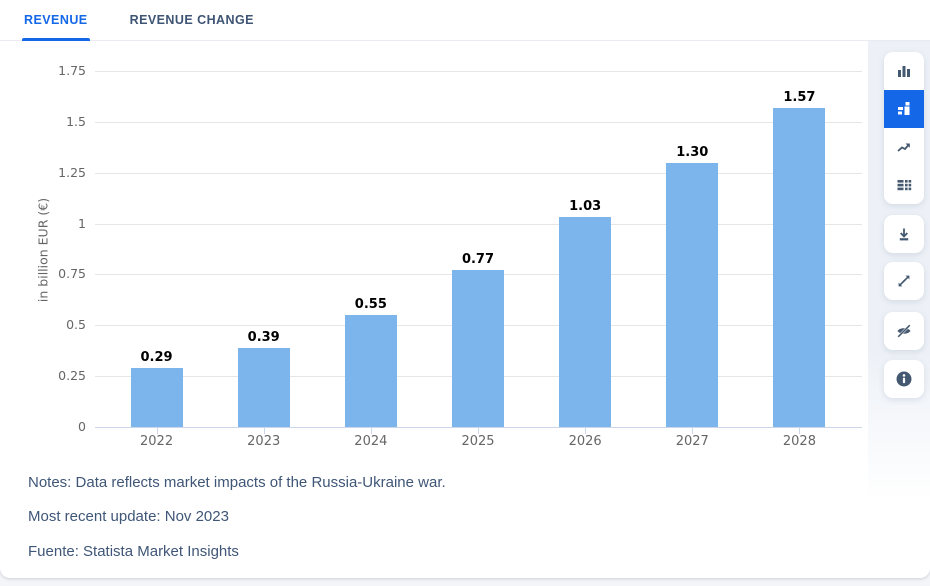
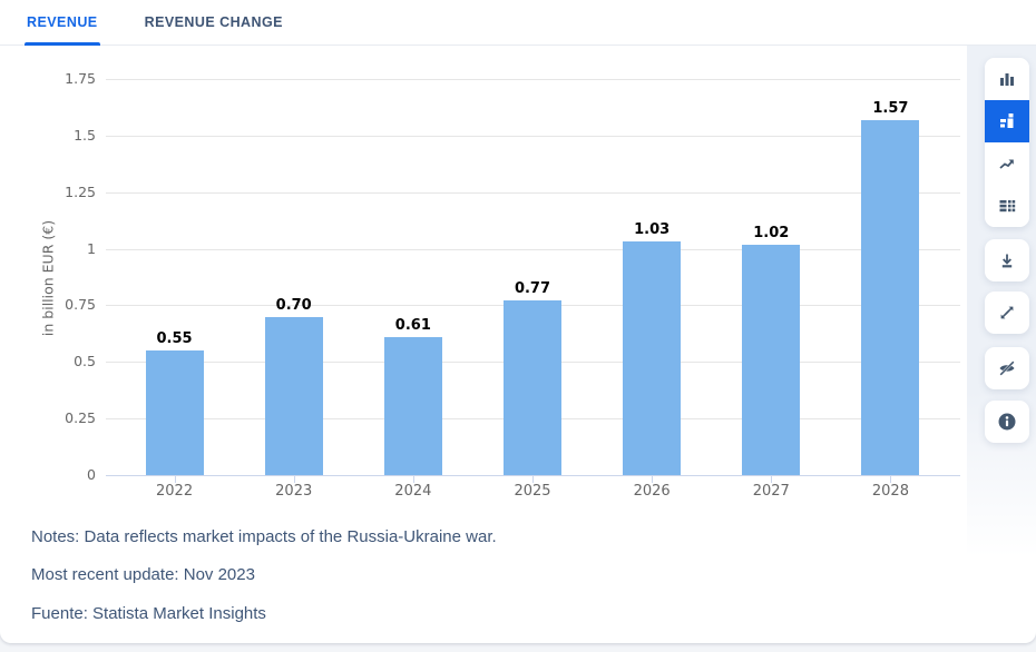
2022: 0.29 -> 0.55
2023: 0.39 -> 0.70
2024: 0.55 -> 0.61
2027: 1.30 -> 1.02
